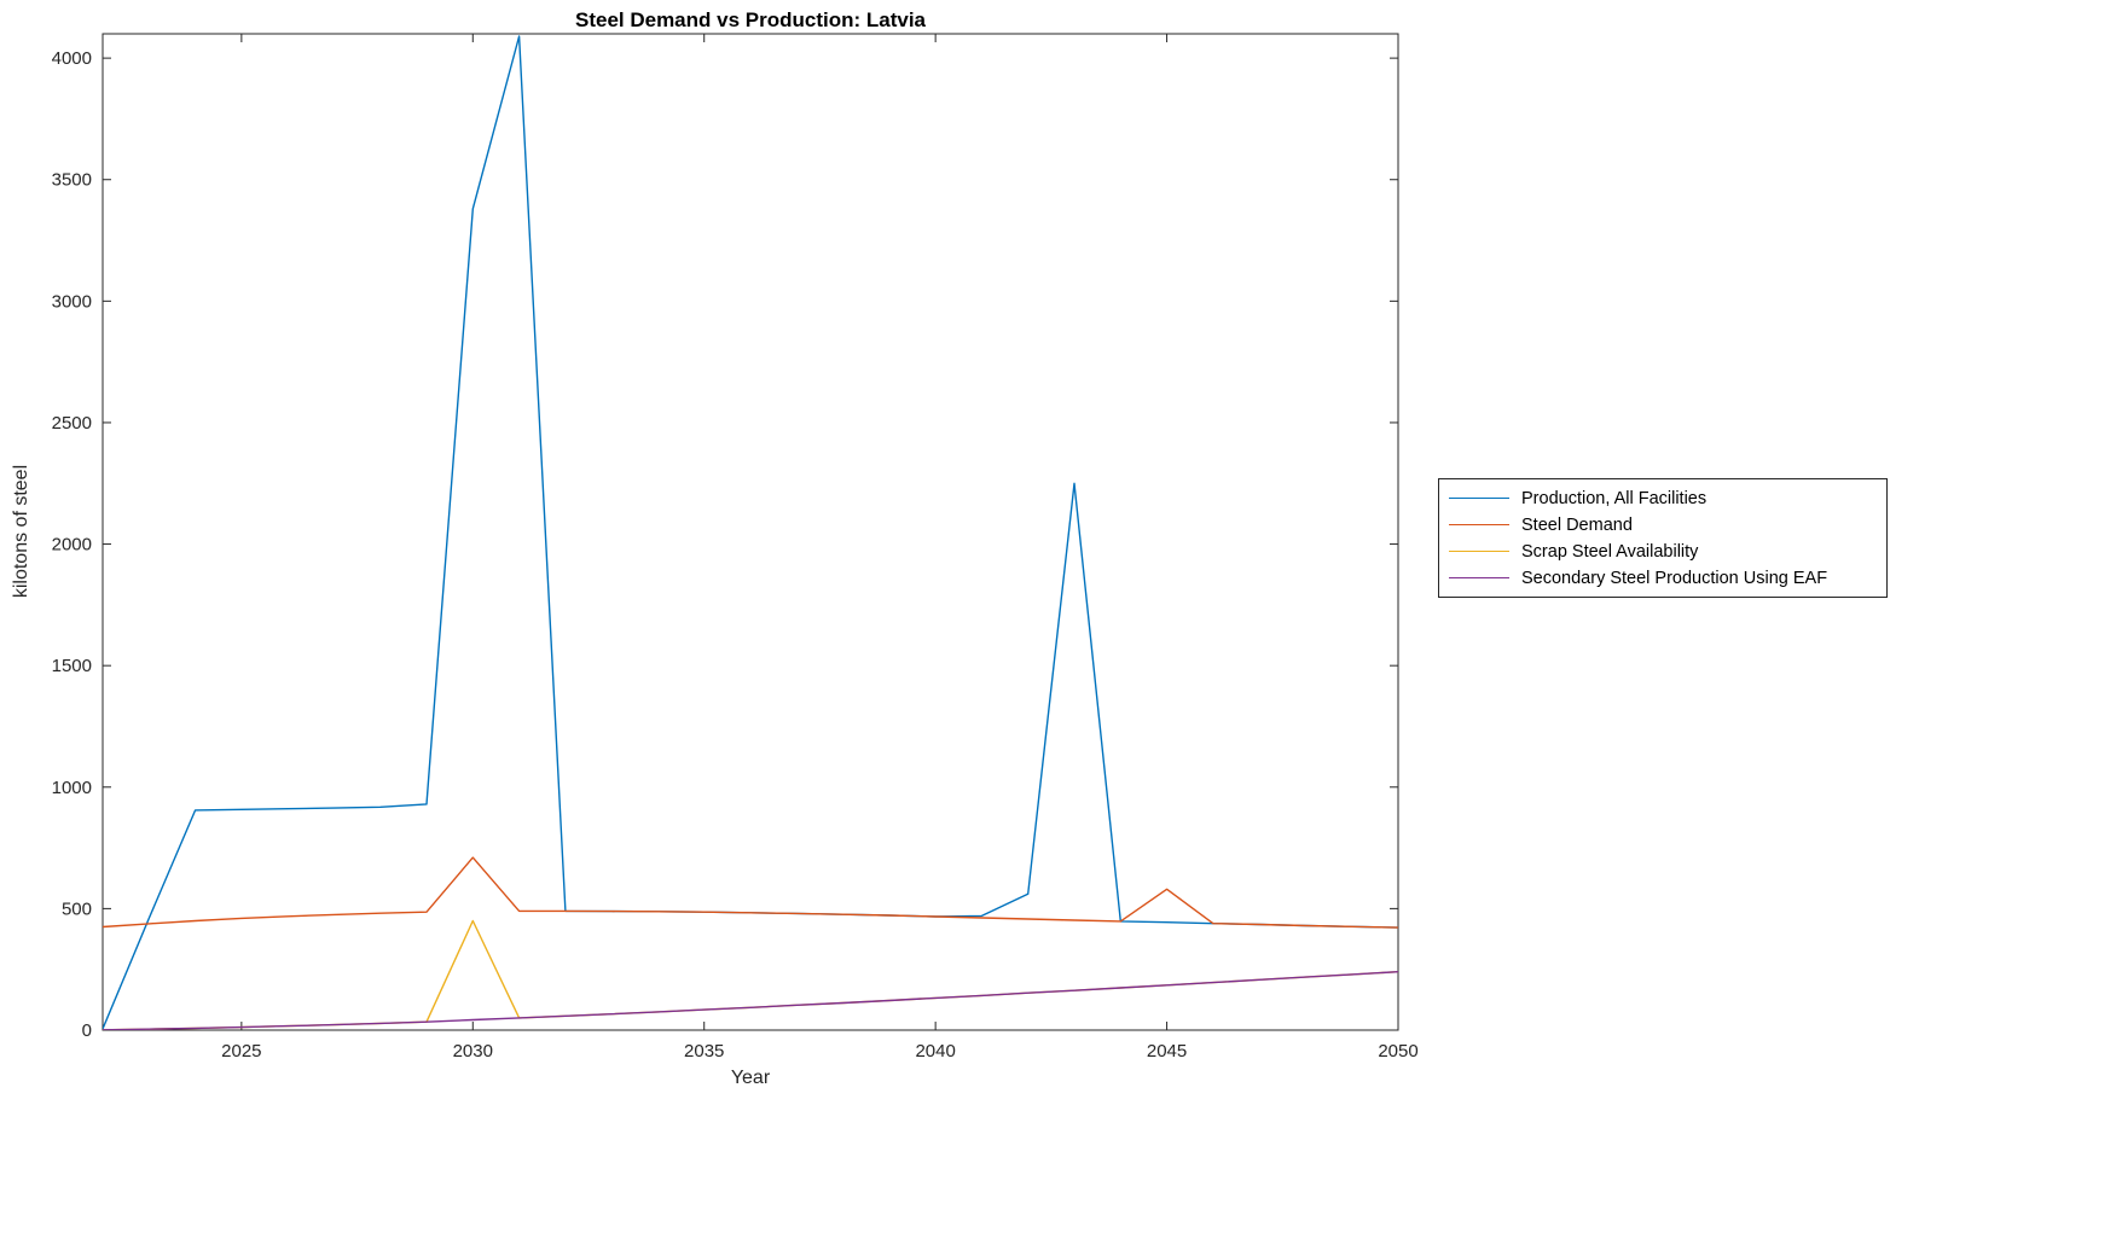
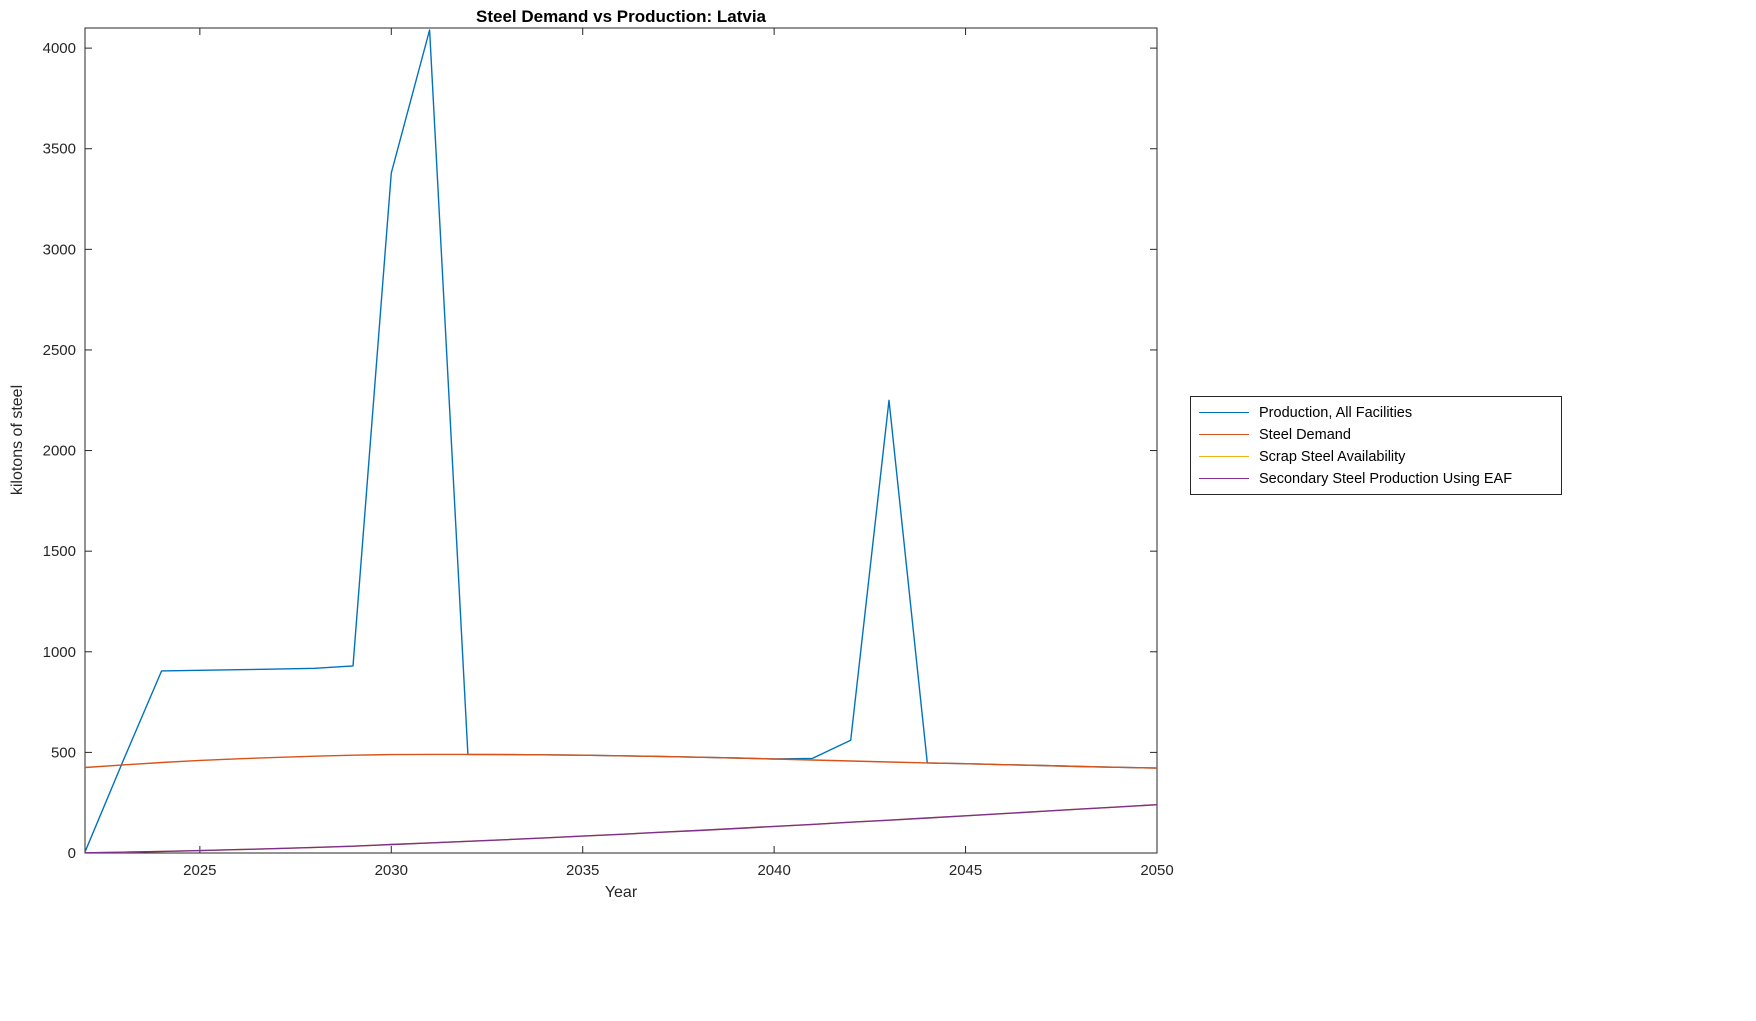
Steel Demand/2030: 710 -> 490
Scrap Steel Availability/2030: 450 -> 40
Steel Demand/2045: 580 -> 440
